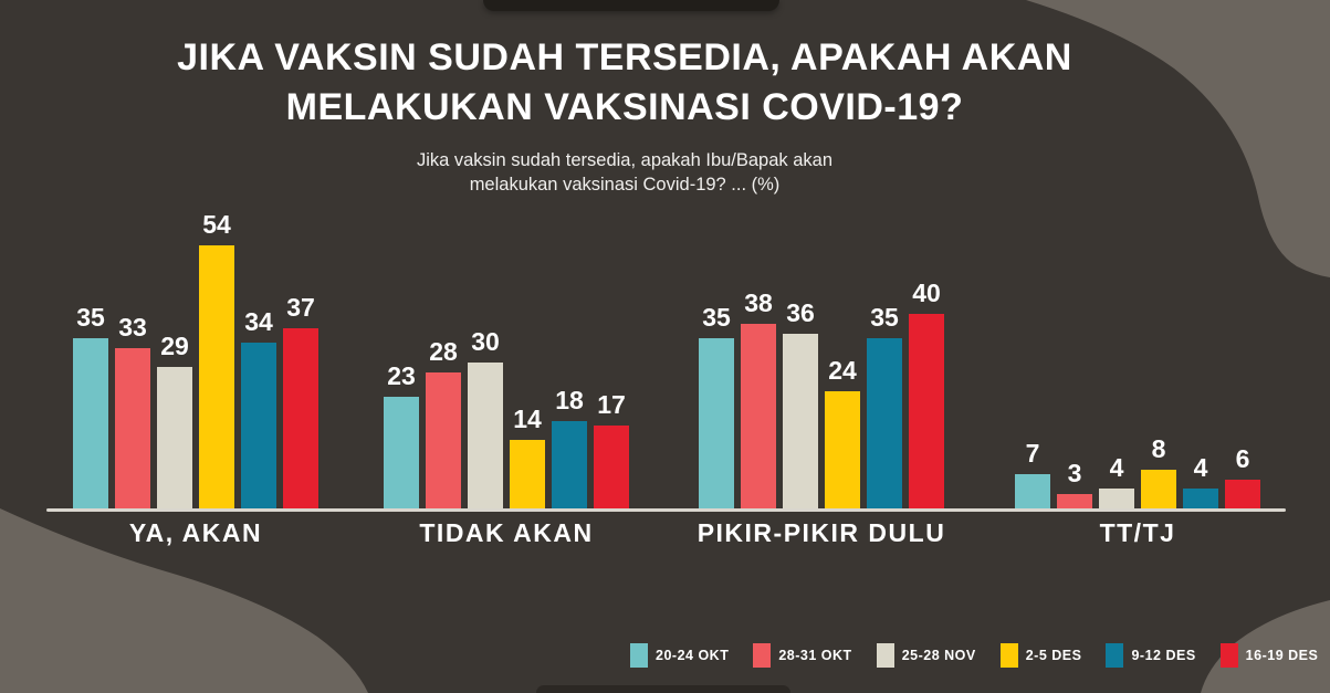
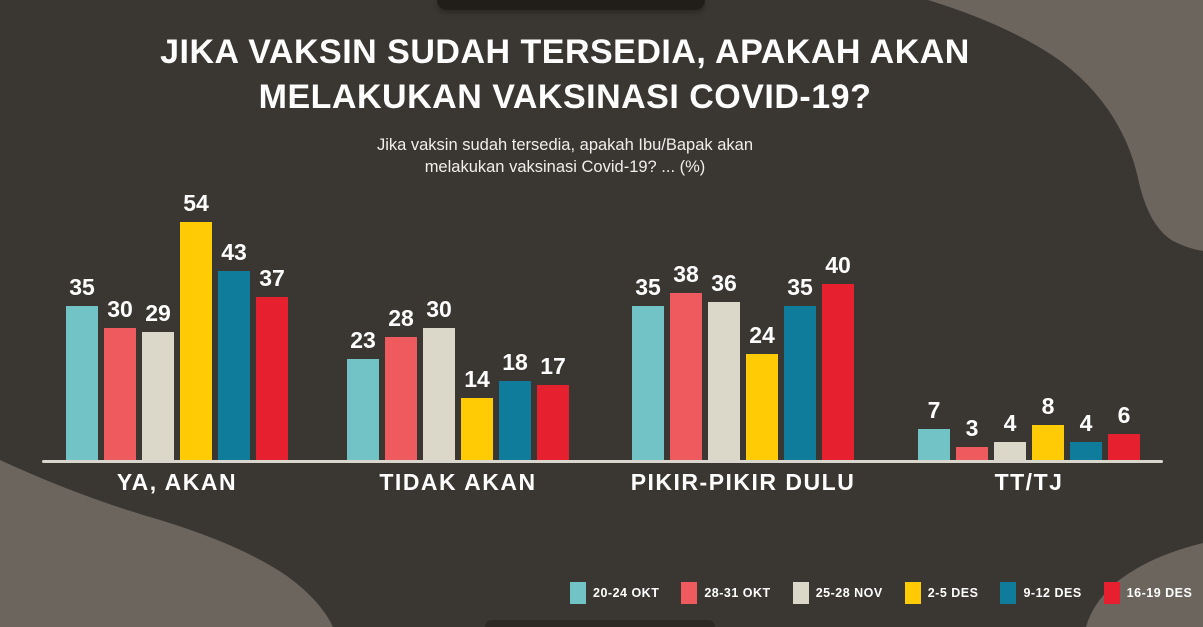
28-31 OKT/YA, AKAN: 33 -> 30
9-12 DES/YA, AKAN: 34 -> 43
